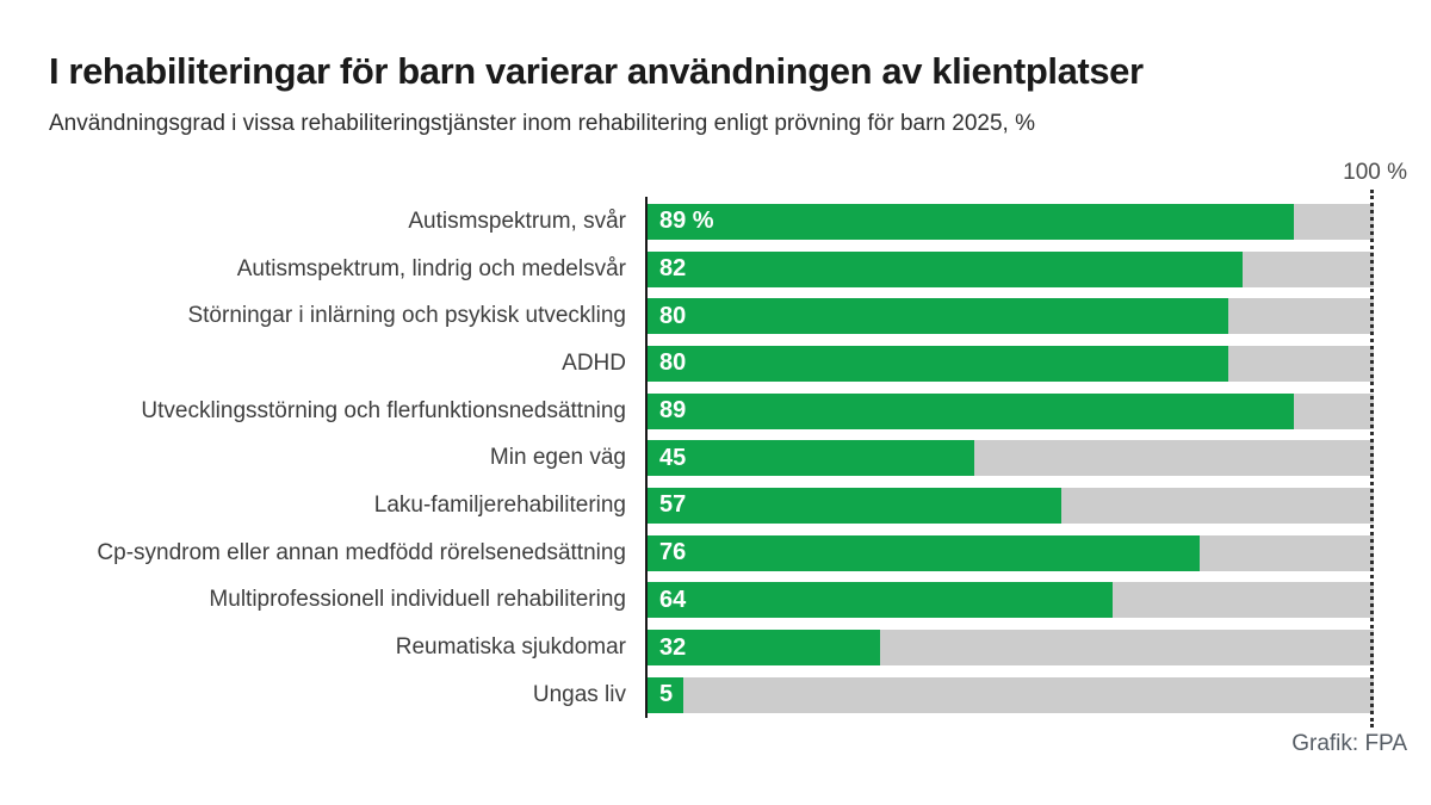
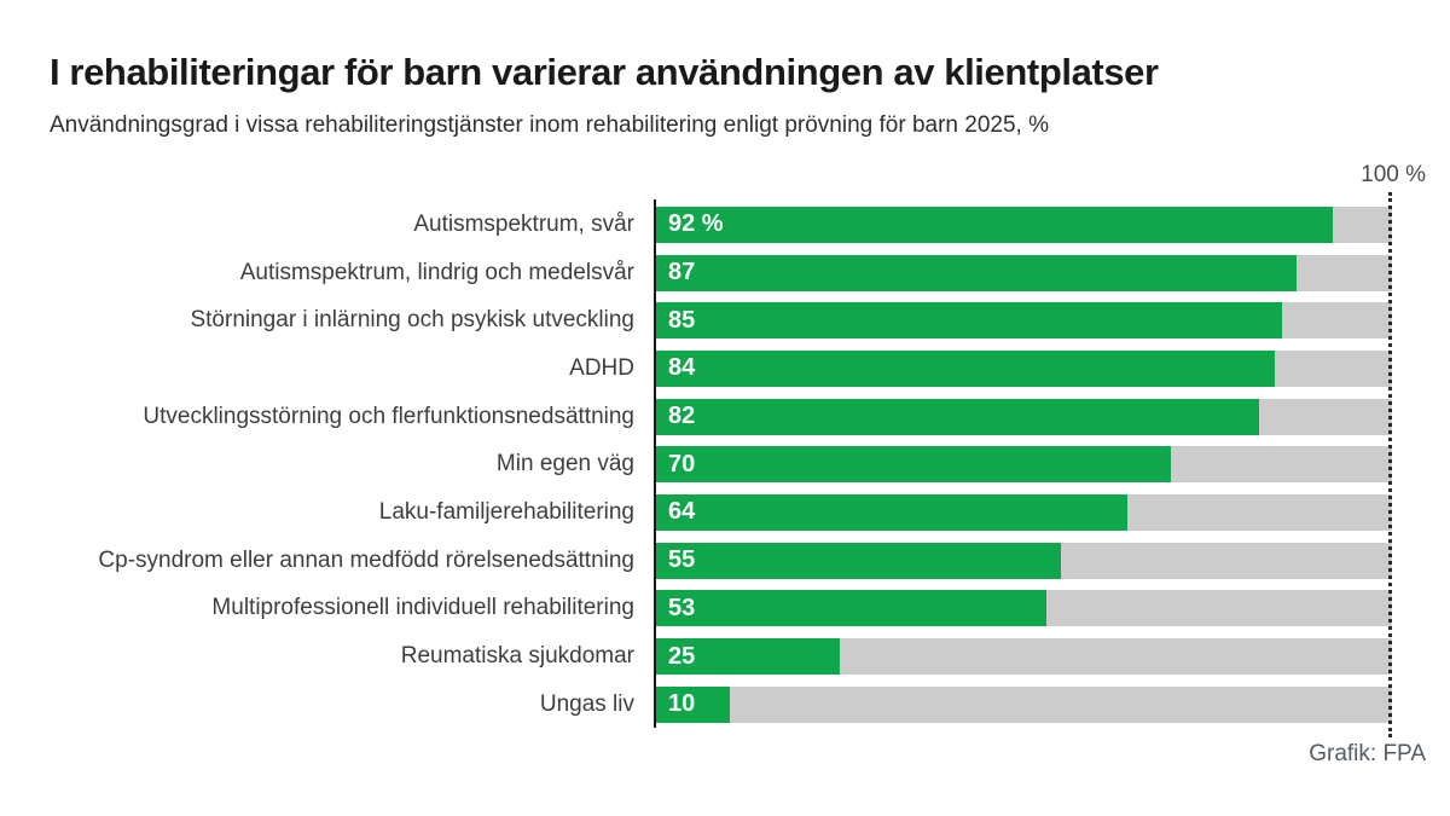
Autismspektrum, svår: 89 -> 92
Autismspektrum, lindrig och medelsvår: 82 -> 87
Störningar i inlärning och psykisk utveckling: 80 -> 85
ADHD: 80 -> 84
Utvecklingsstörning och flerfunktionsnedsättning: 89 -> 82
Min egen väg: 45 -> 70
Laku-familjerehabilitering: 57 -> 64
Cp-syndrom eller annan medfödd rörelsenedsättning: 76 -> 55
Multiprofessionell individuell rehabilitering: 64 -> 53
Reumatiska sjukdomar: 32 -> 25
Ungas liv: 5 -> 10
